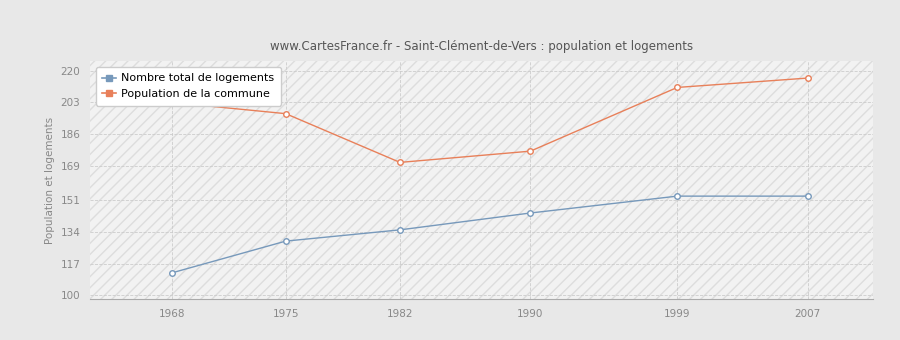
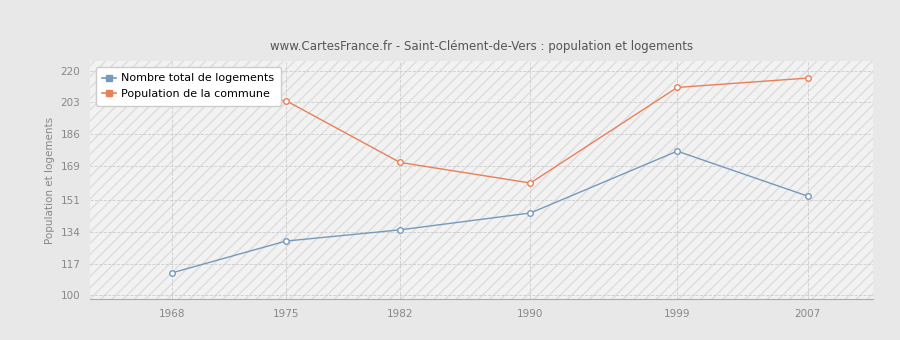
Population de la commune/1975: 197 -> 204
Population de la commune/1990: 177 -> 160
Nombre total de logements/1999: 153 -> 177
